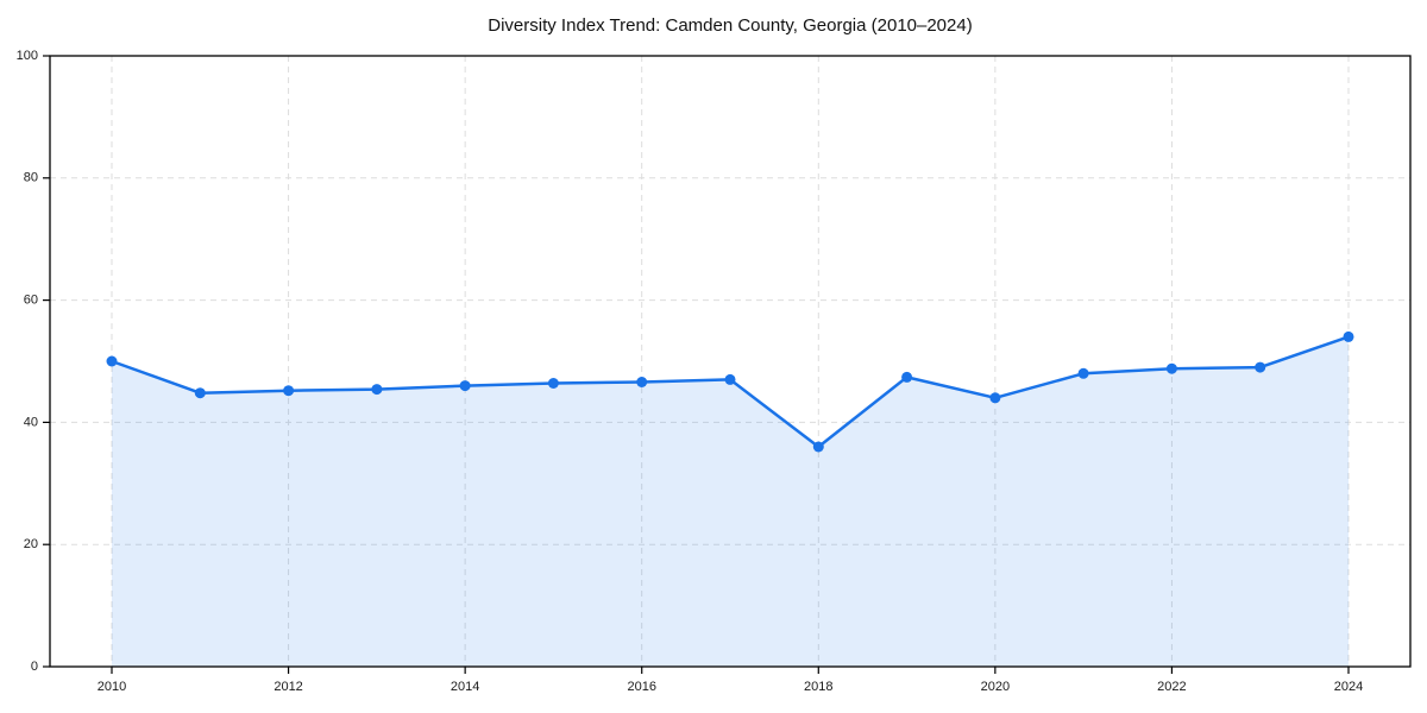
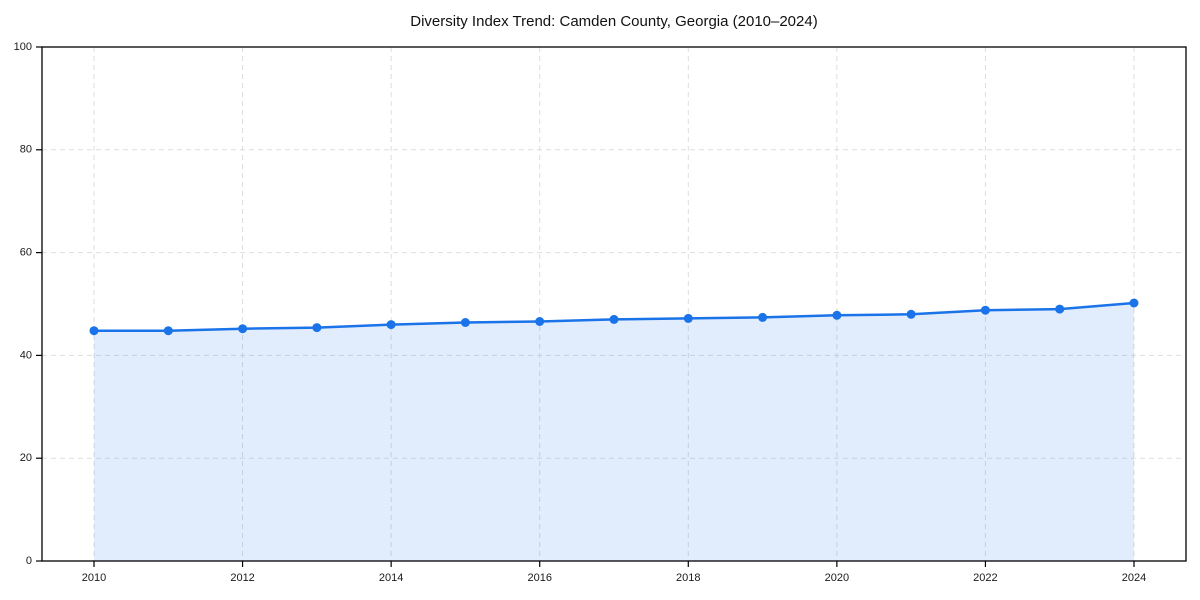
2010: 50 -> 45
2018: 36 -> 47
2020: 44 -> 48
2024: 54 -> 50
